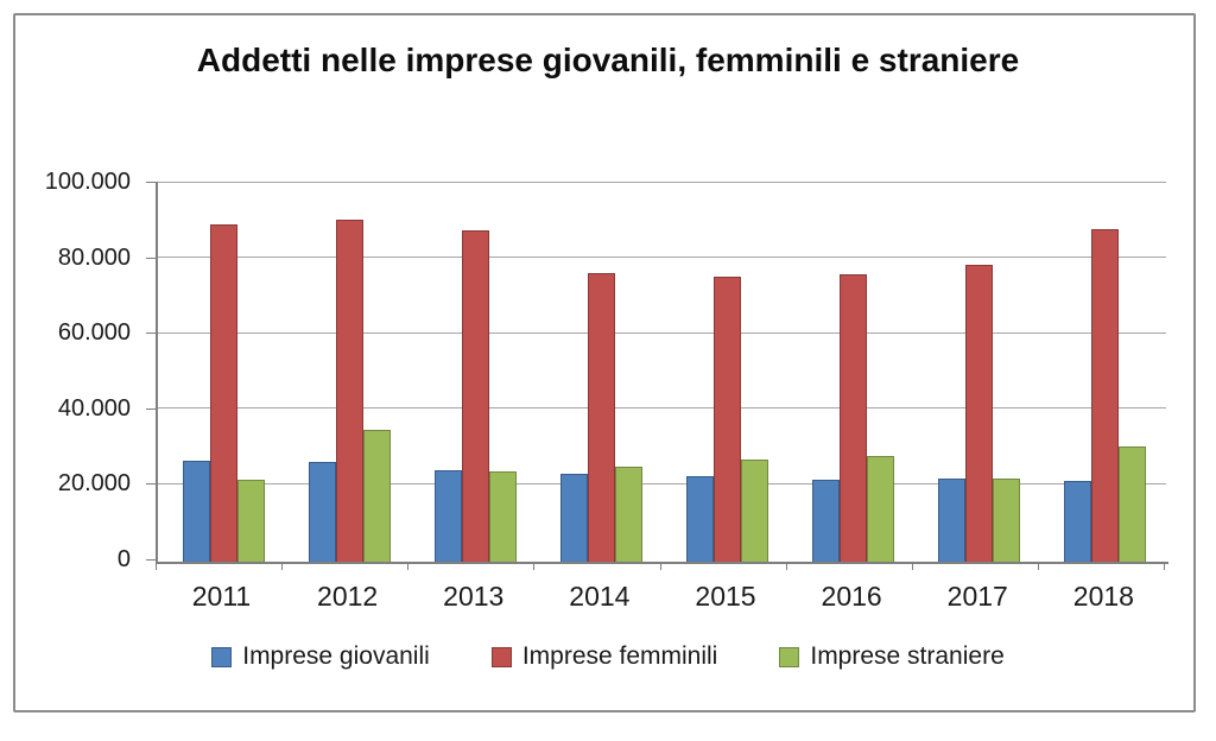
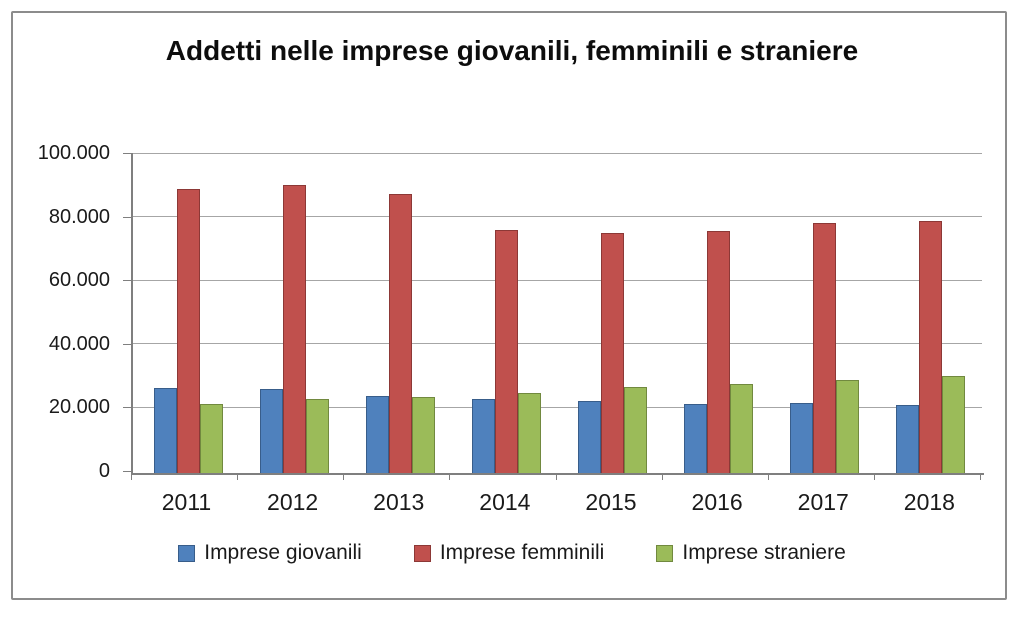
Imprese straniere/2012: 35000 -> 23000
Imprese straniere/2017: 22000 -> 29000
Imprese femminili/2018: 88000 -> 79000
